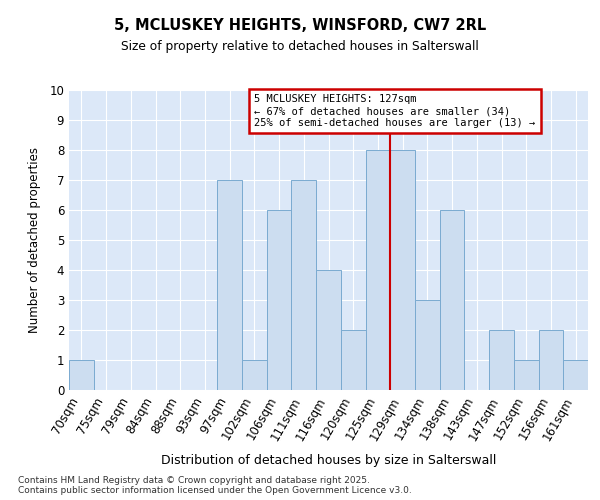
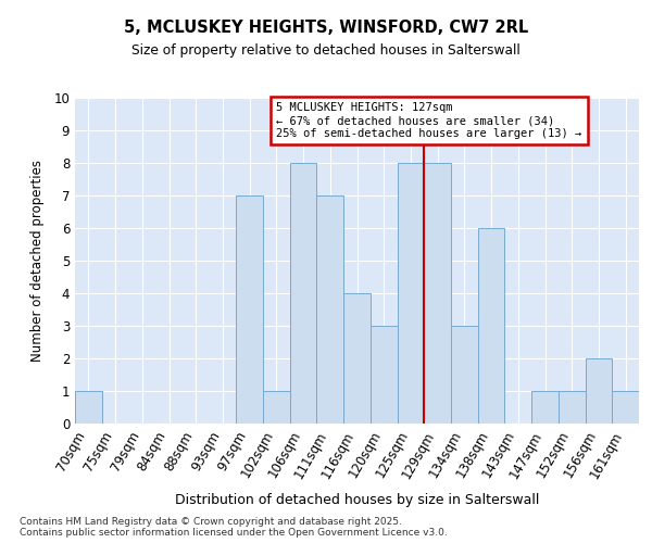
106sqm: 6 -> 8
120sqm: 2 -> 3
147sqm: 2 -> 1
